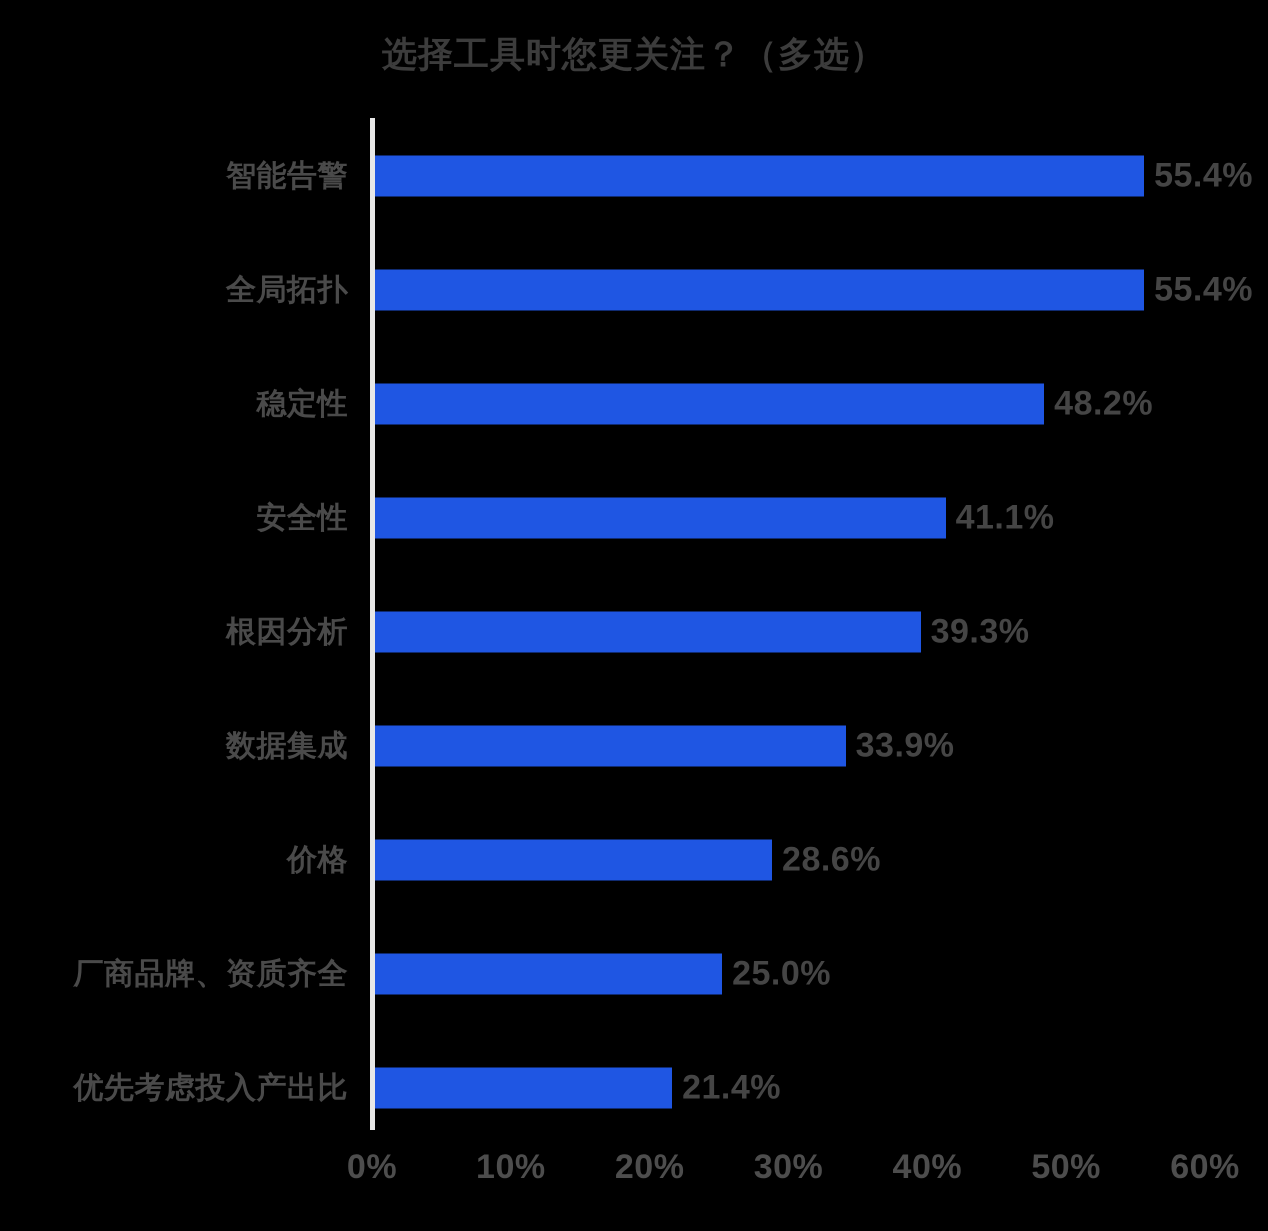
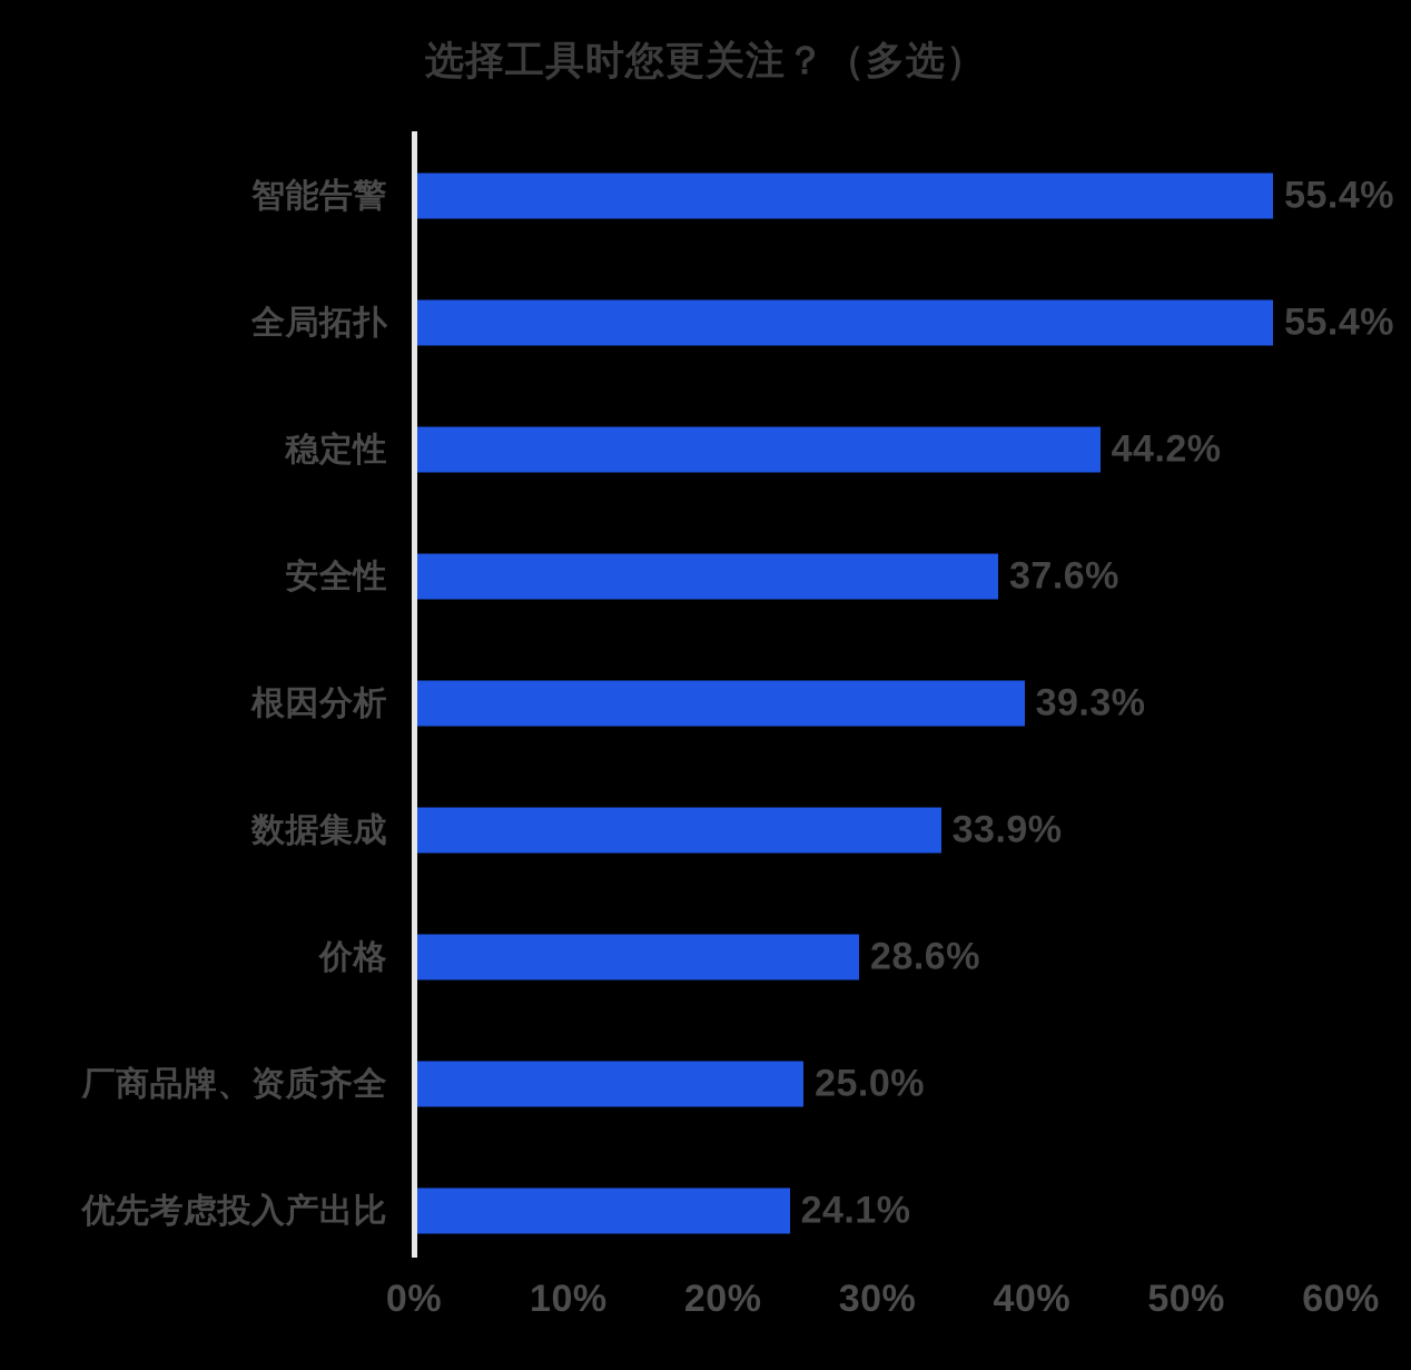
稳定性: 48.2% -> 44.2%
安全性: 41.1% -> 37.6%
优先考虑投入产出比: 21.4% -> 24.1%
